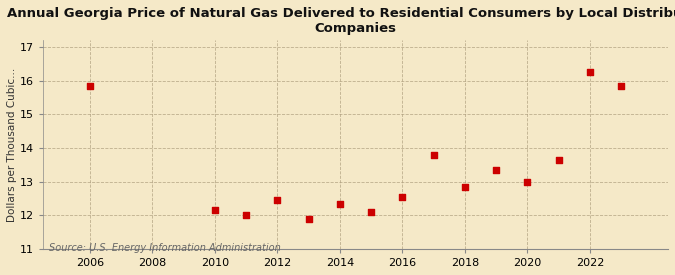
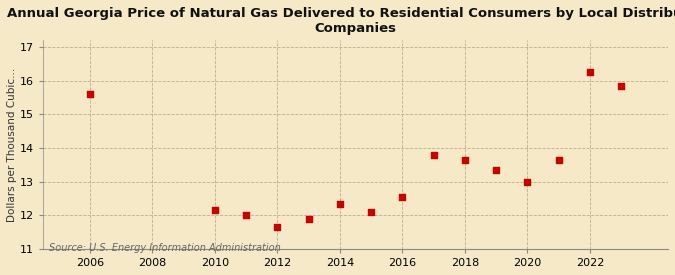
2006: 15.85 -> 15.60
2012: 12.45 -> 11.65
2018: 12.85 -> 13.65
